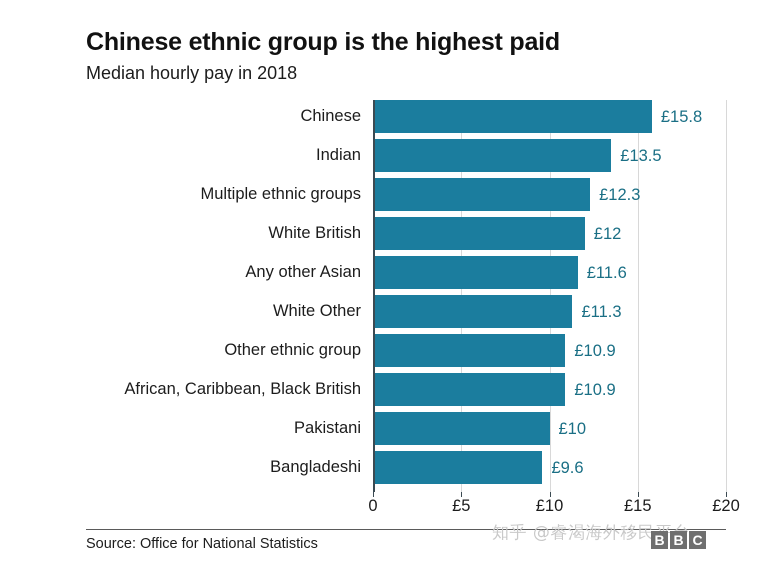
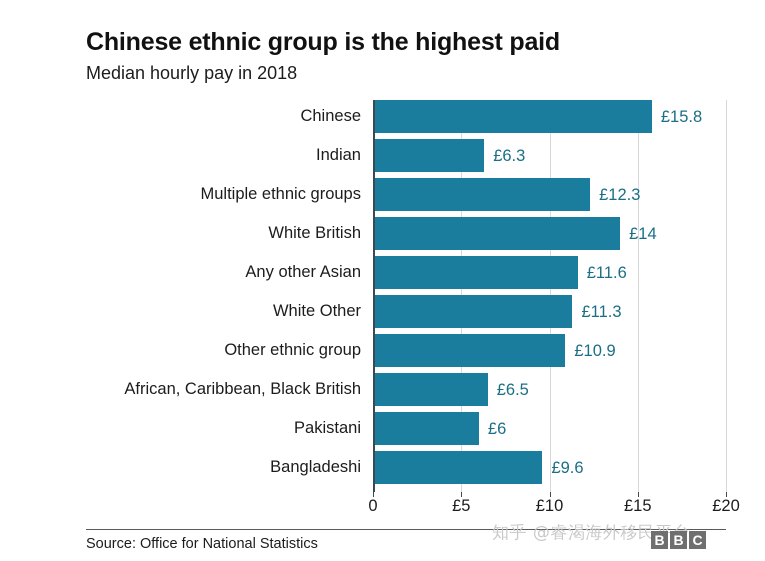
Indian: £13.5 -> £6.3
White British: £12 -> £14
African, Caribbean, Black British: £10.9 -> £6.5
Pakistani: £10 -> £6
